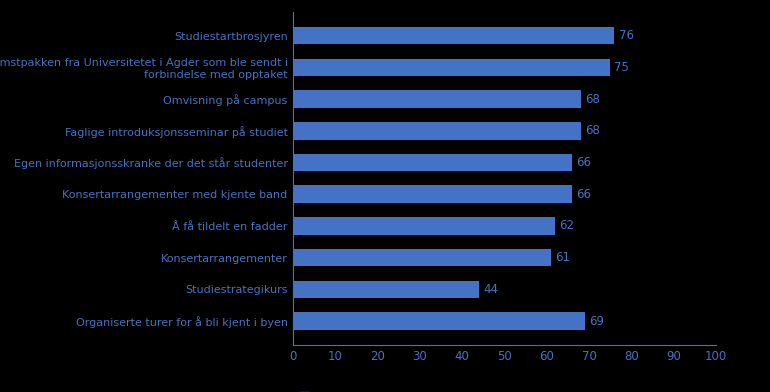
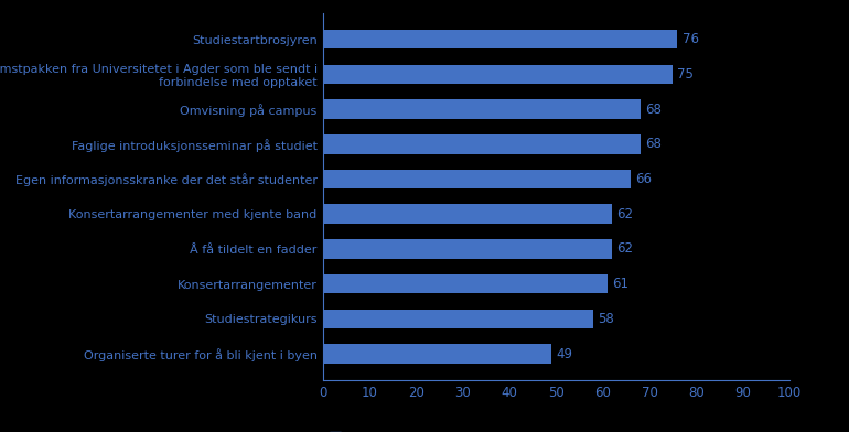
Konsertarrangementer med kjente band: 66 -> 62
Studiestrategikurs: 44 -> 58
Organiserte turer for å bli kjent i byen: 69 -> 49
